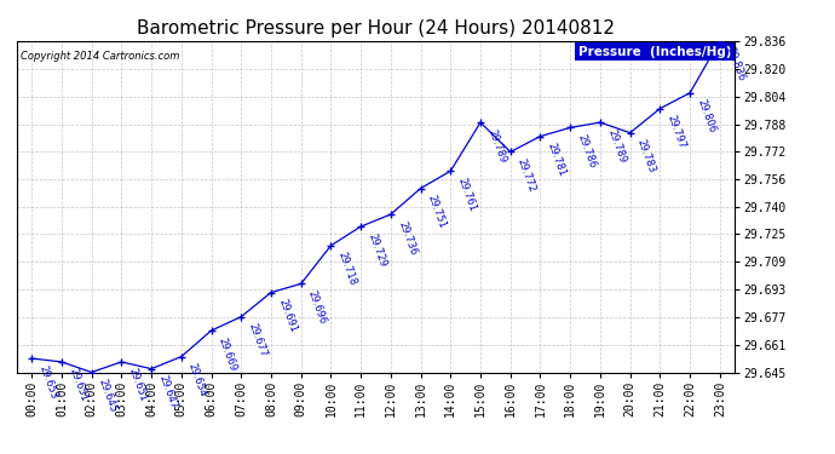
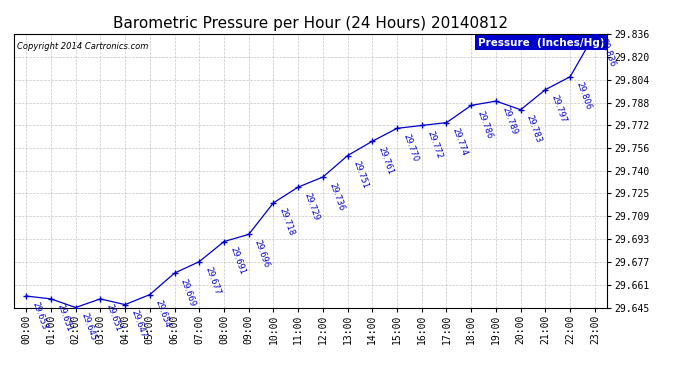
15:00: 29.789 -> 29.770
17:00: 29.781 -> 29.774
